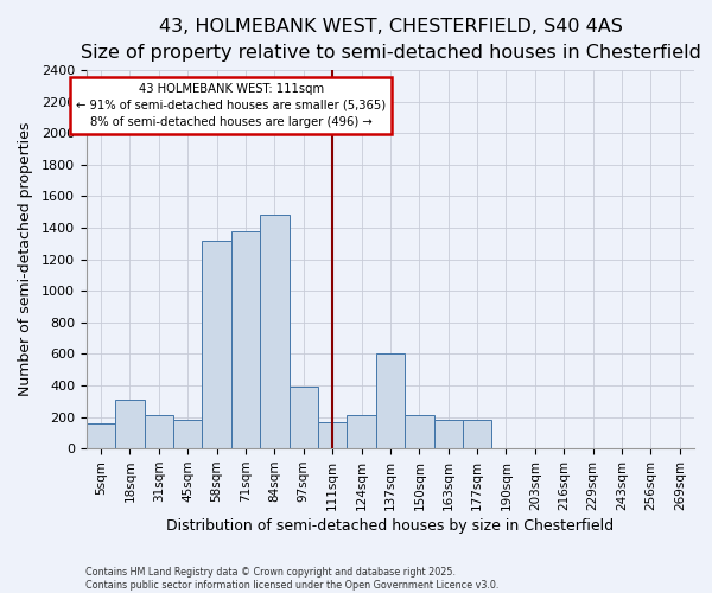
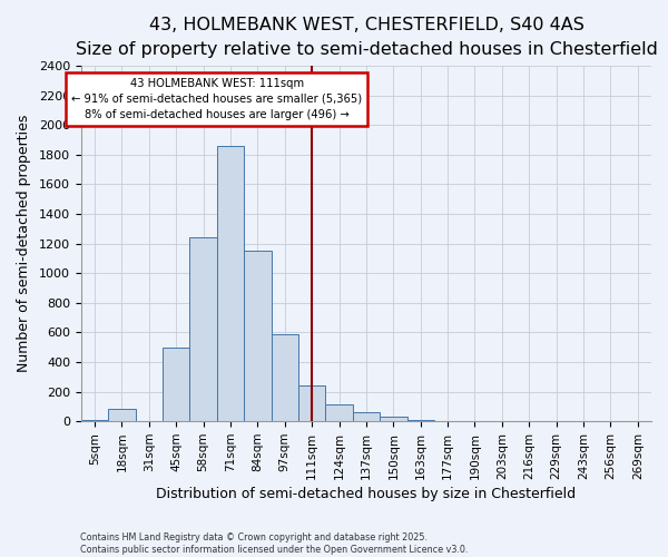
5sqm: 160 -> 10
18sqm: 310 -> 80
31sqm: 210 -> 0
45sqm: 180 -> 500
58sqm: 1320 -> 1240
71sqm: 1380 -> 1860
84sqm: 1480 -> 1150
97sqm: 390 -> 590
111sqm: 170 -> 240
124sqm: 210 -> 120
137sqm: 600 -> 60
150sqm: 210 -> 30
163sqm: 180 -> 10
177sqm: 180 -> 0
